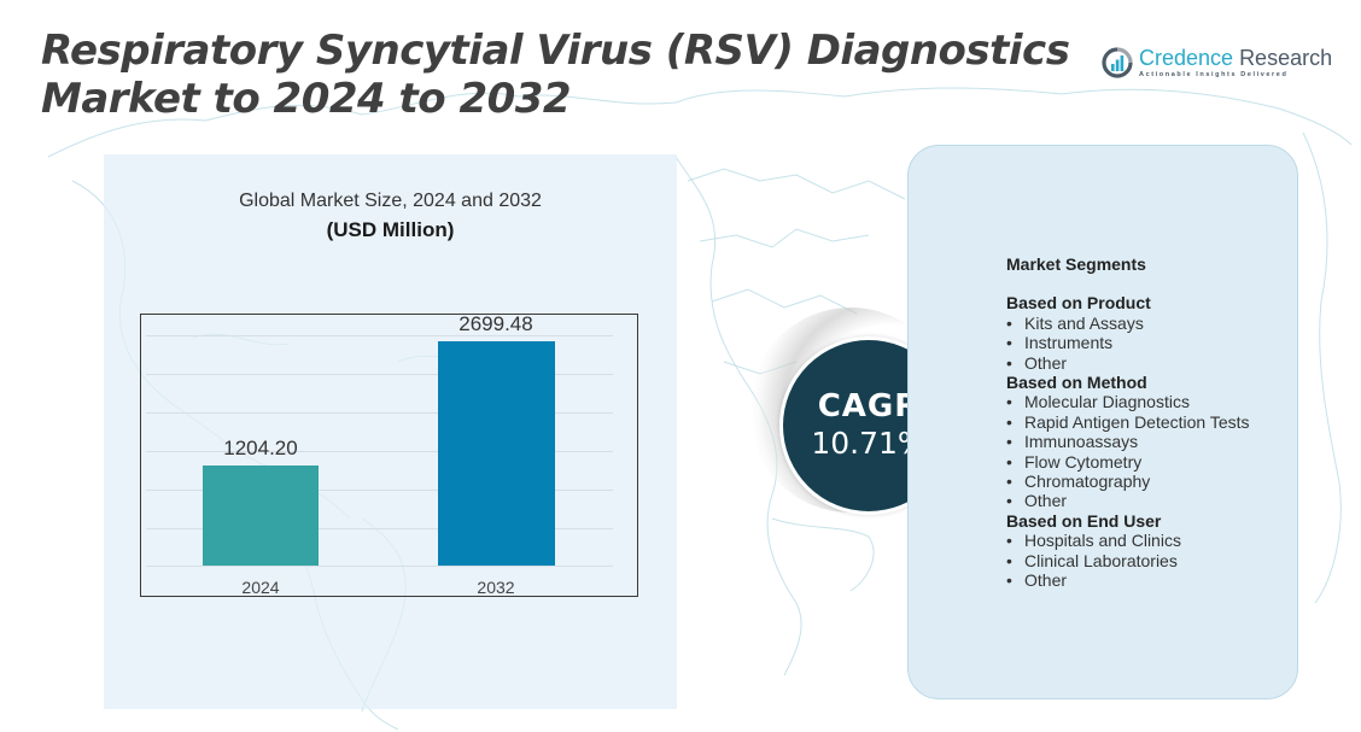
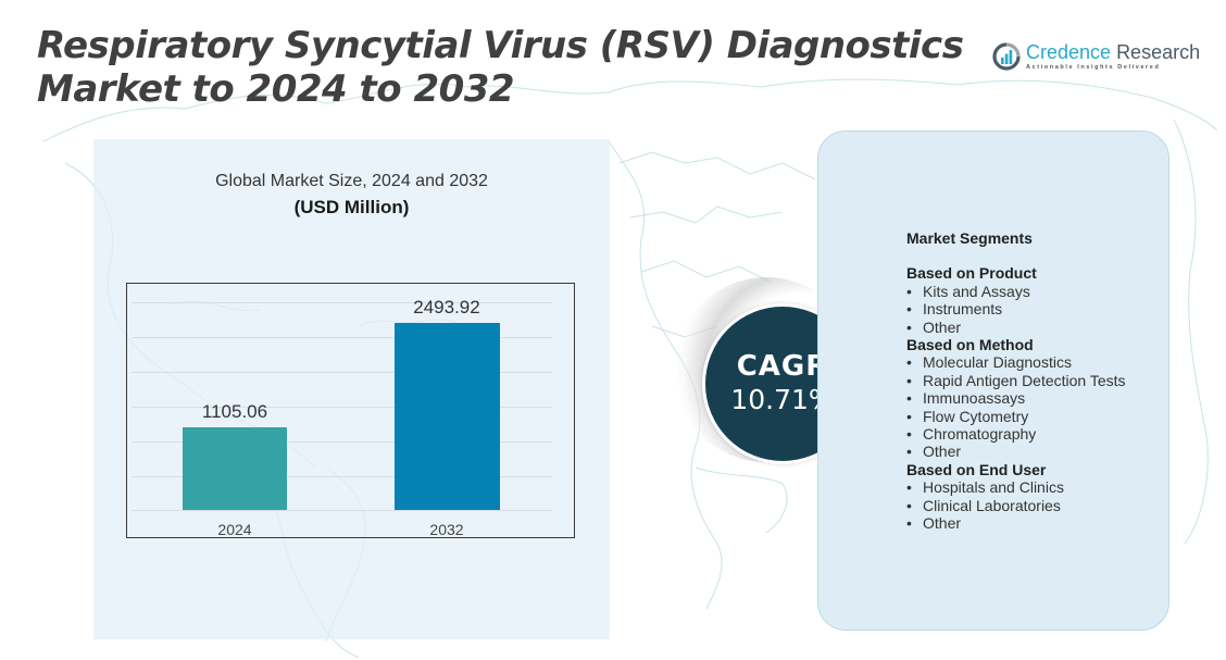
2024: 1204.20 -> 1105.06
2032: 2699.48 -> 2493.92
